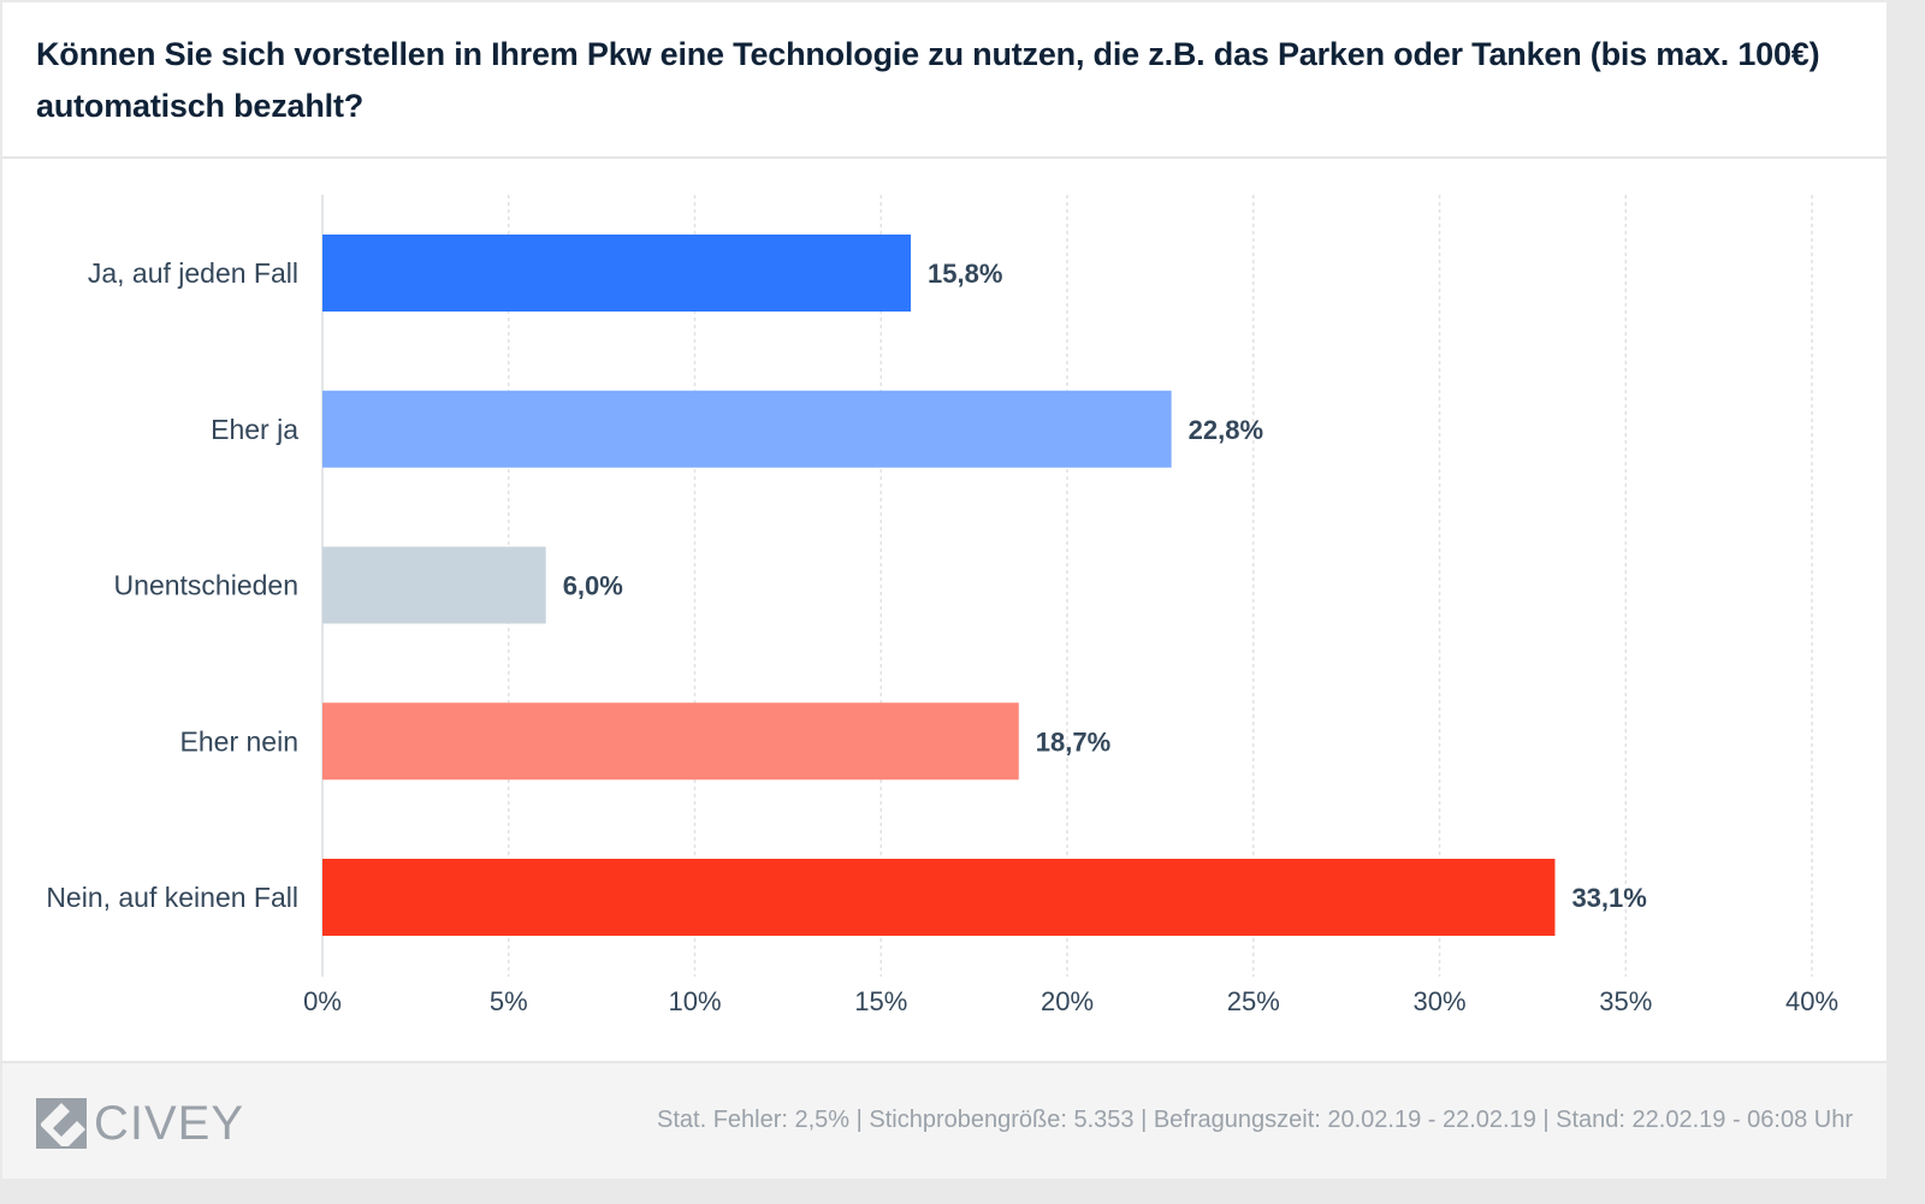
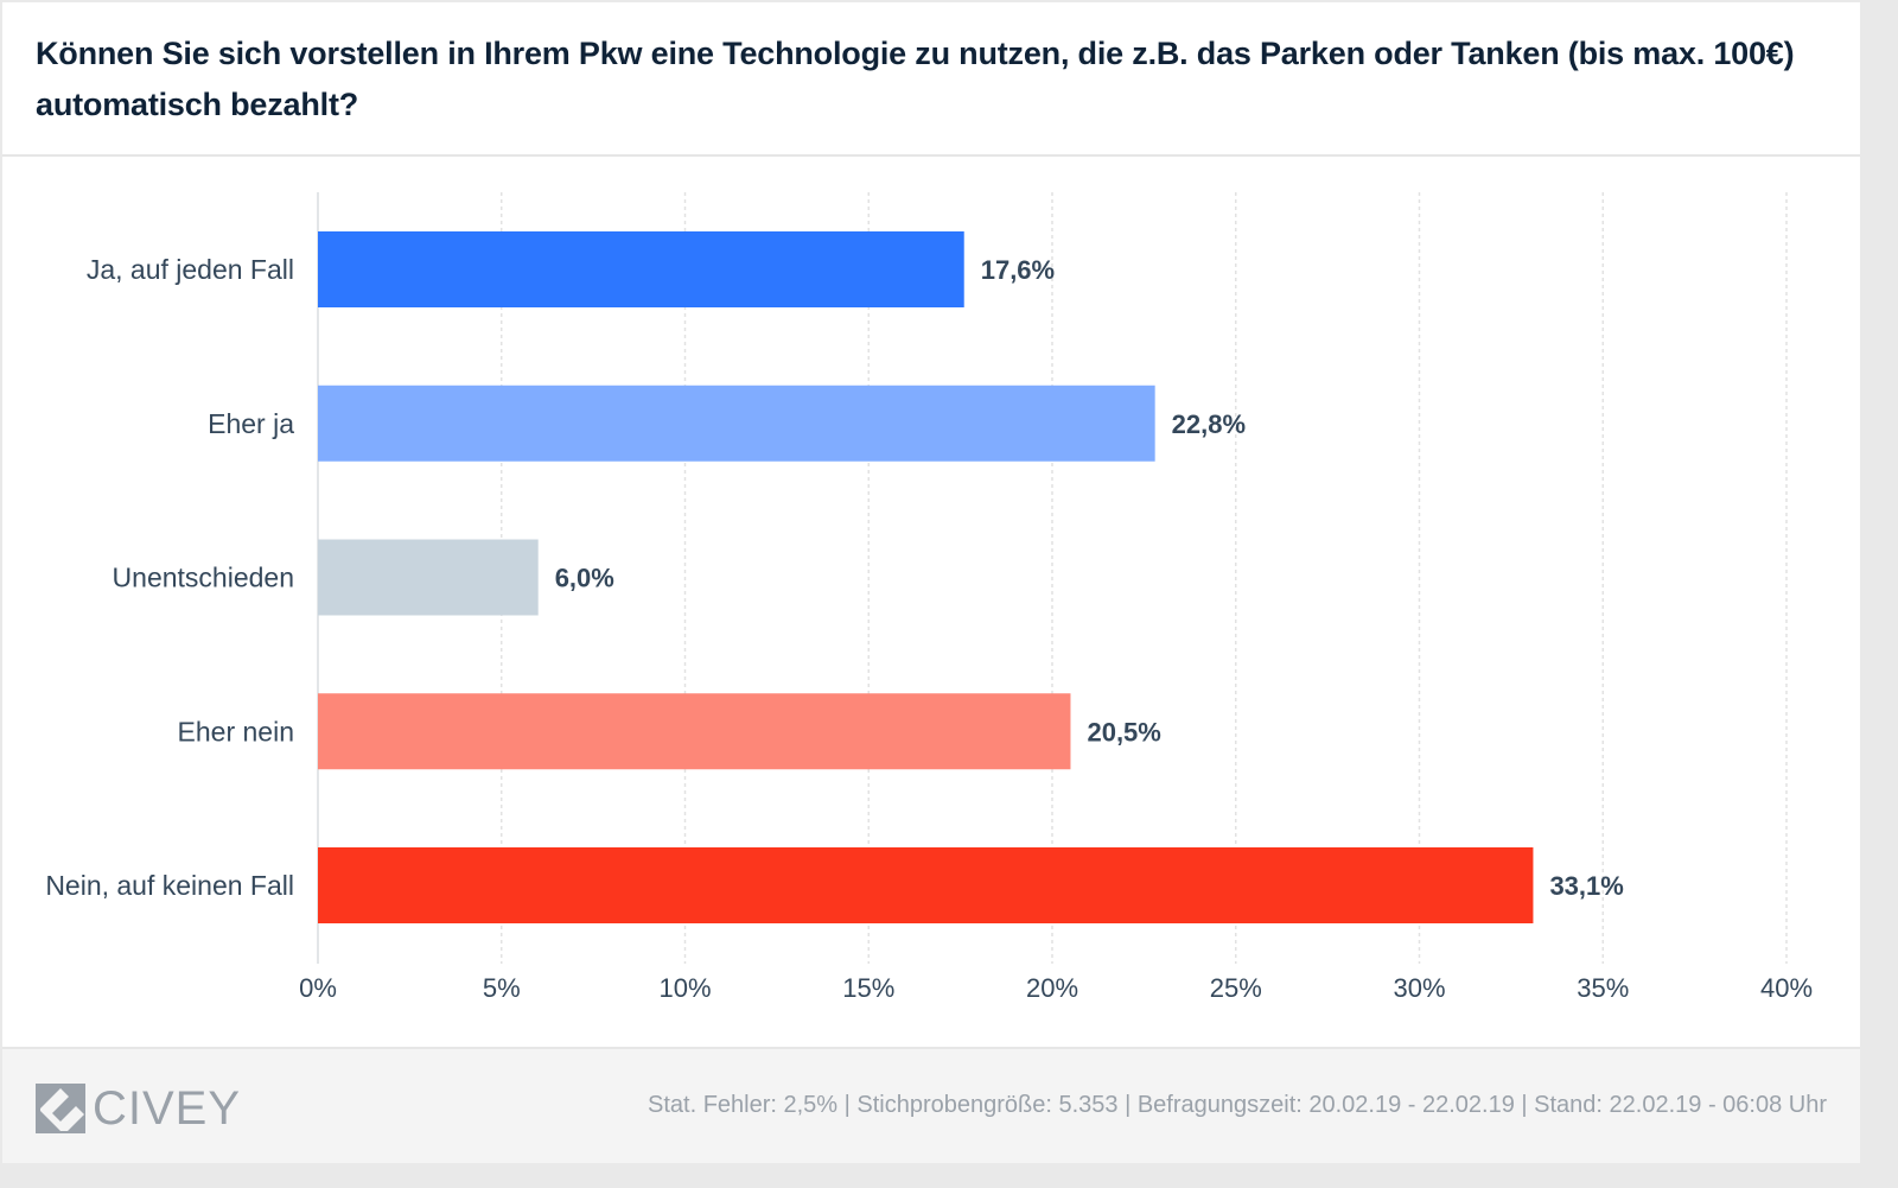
Ja, auf jeden Fall: 15,8% -> 17,6%
Eher nein: 18,7% -> 20,5%
